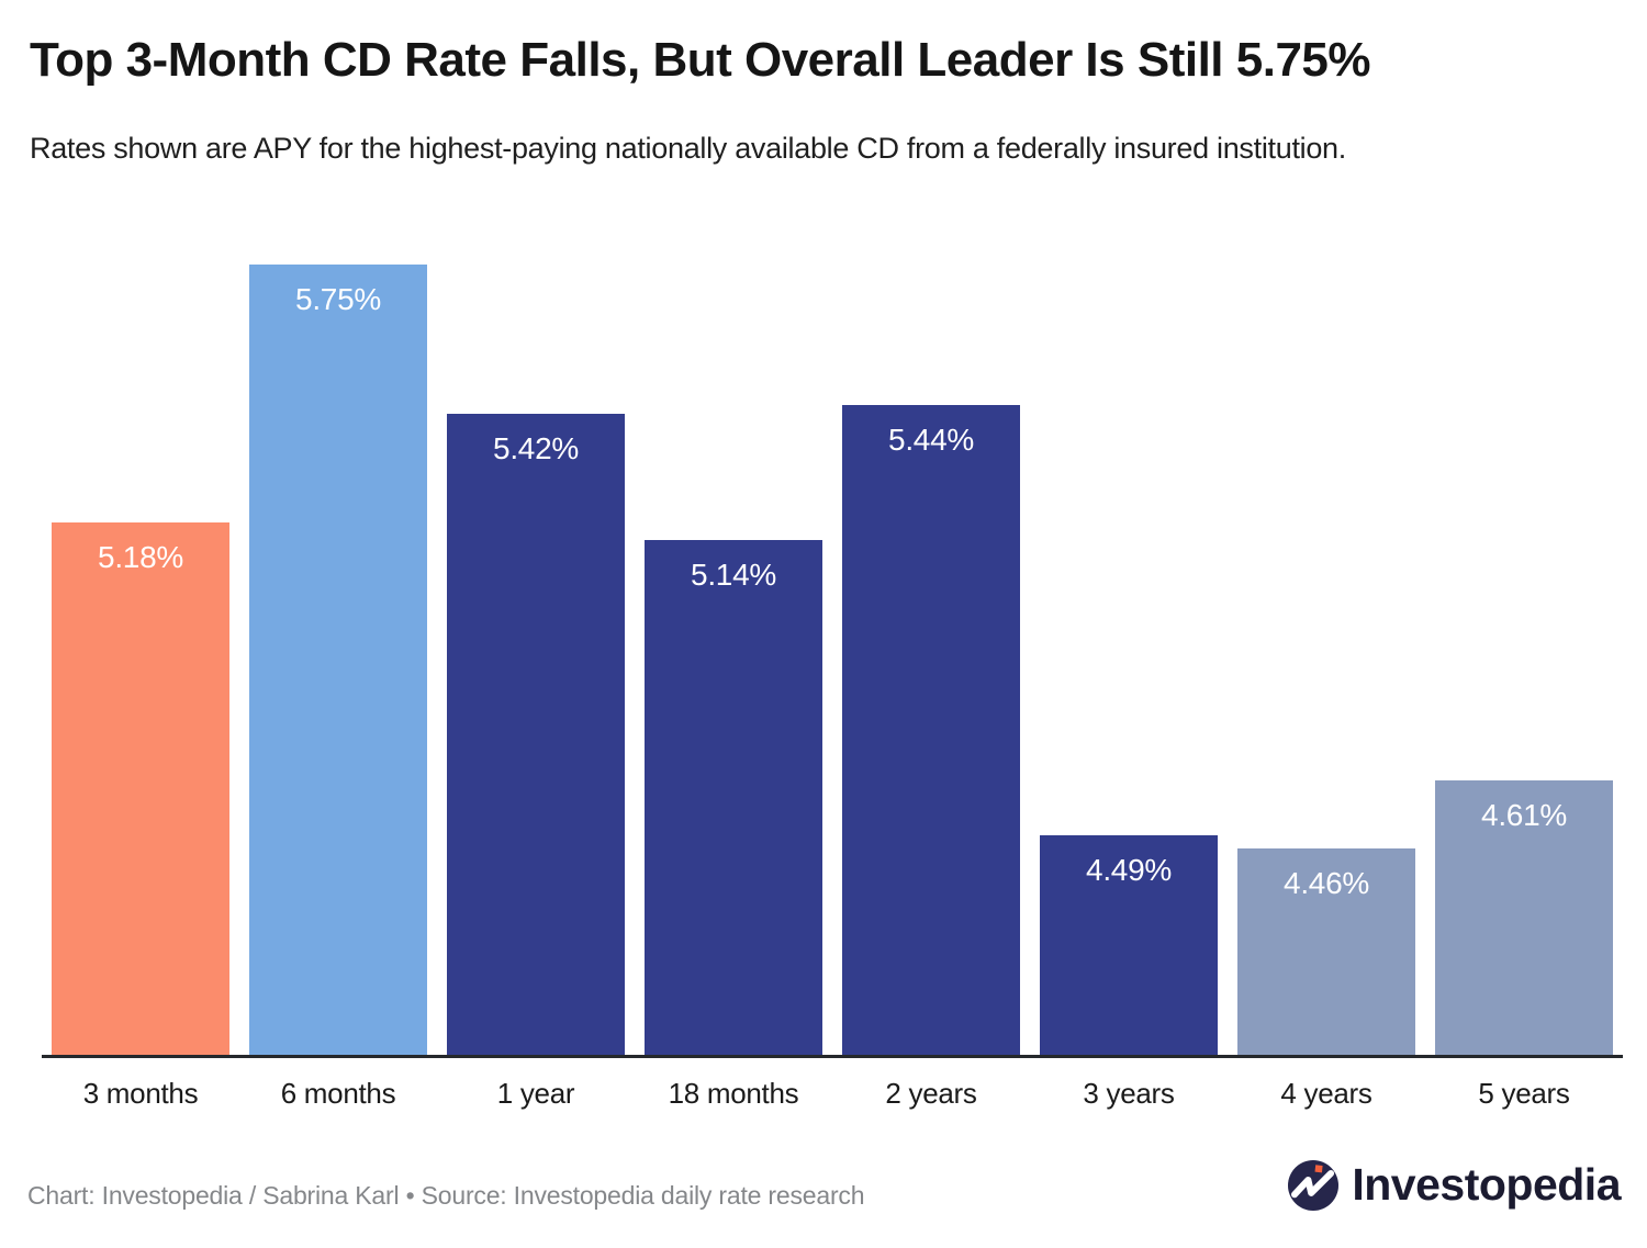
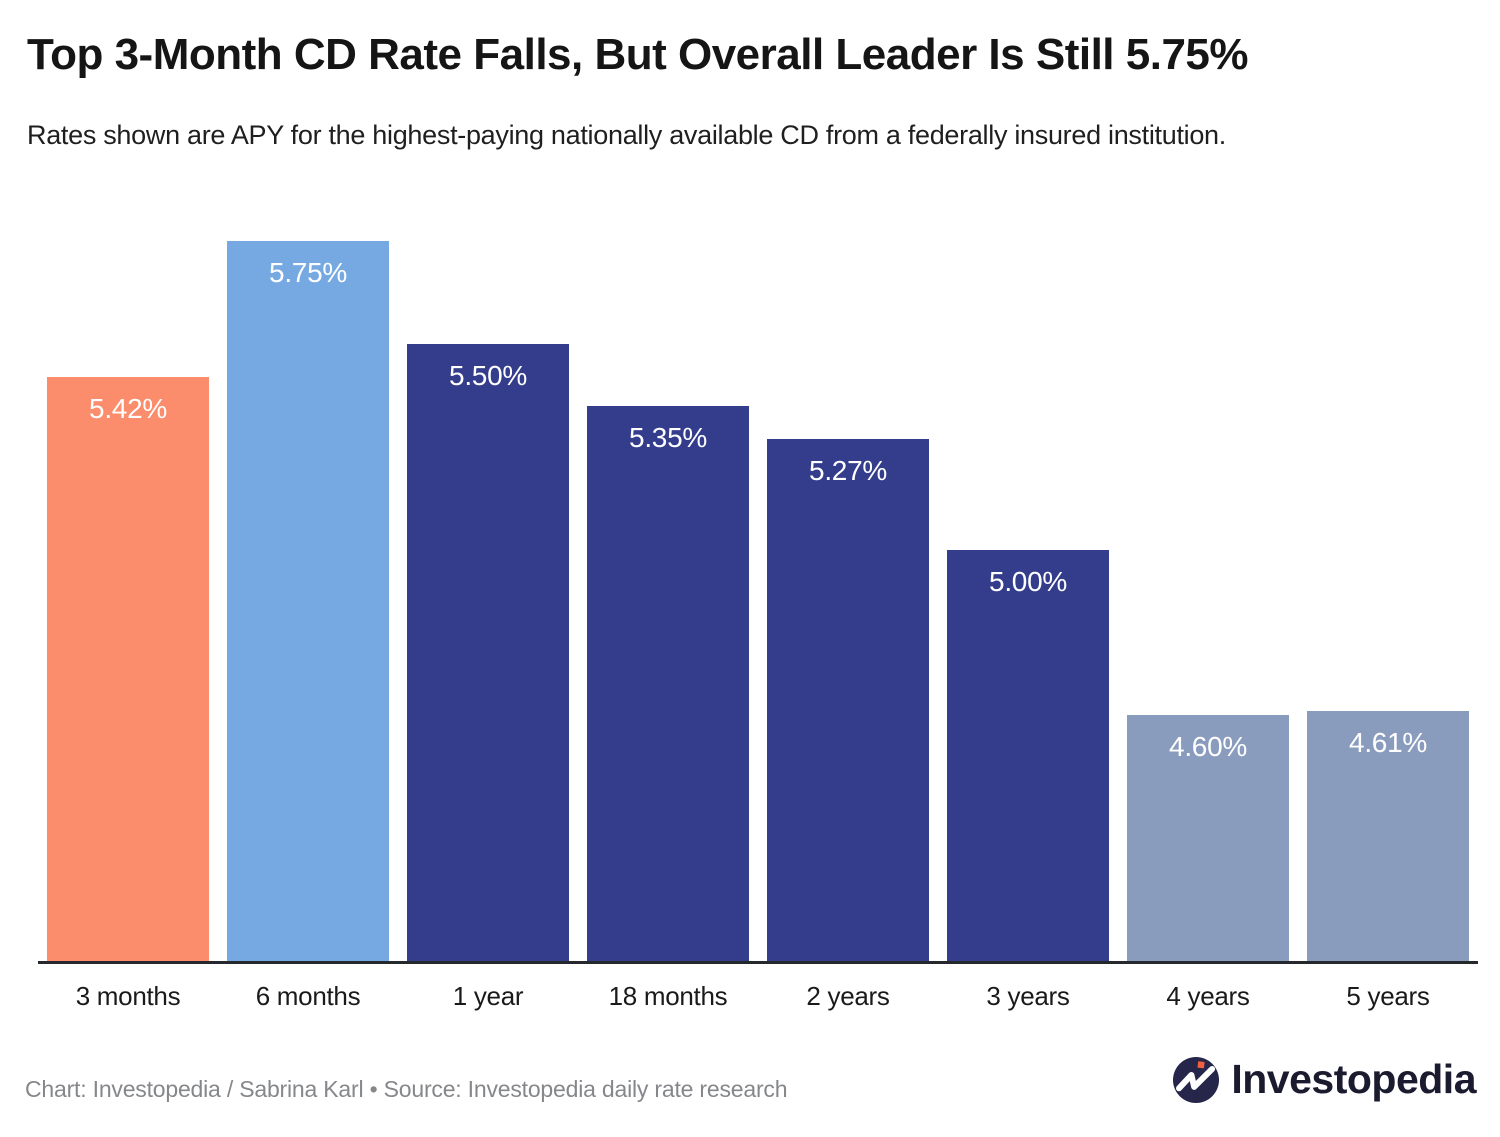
3 months: 5.18% -> 5.42%
1 year: 5.42% -> 5.50%
18 months: 5.14% -> 5.35%
2 years: 5.44% -> 5.27%
3 years: 4.49% -> 5.00%
4 years: 4.46% -> 4.60%
